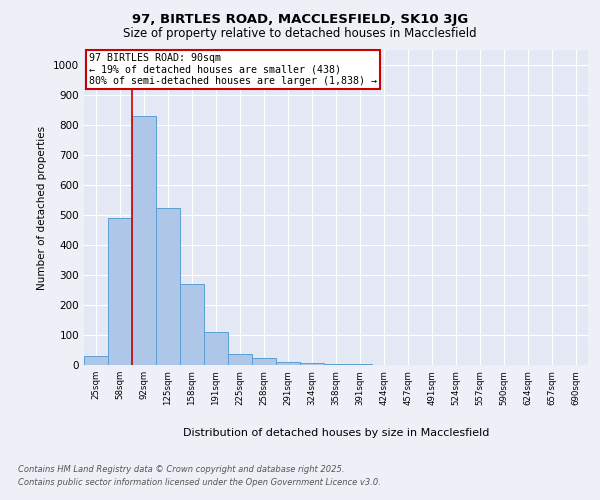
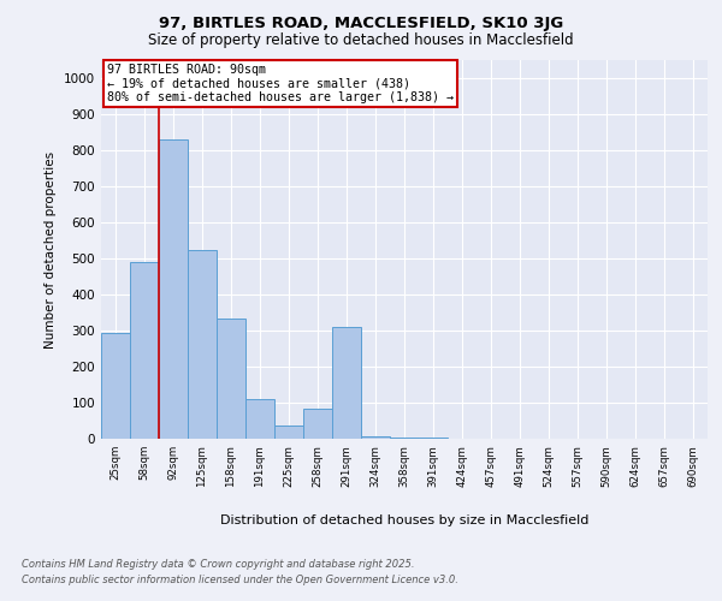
25sqm: 30 -> 295
158sqm: 270 -> 335
258sqm: 22 -> 85
291sqm: 10 -> 310
